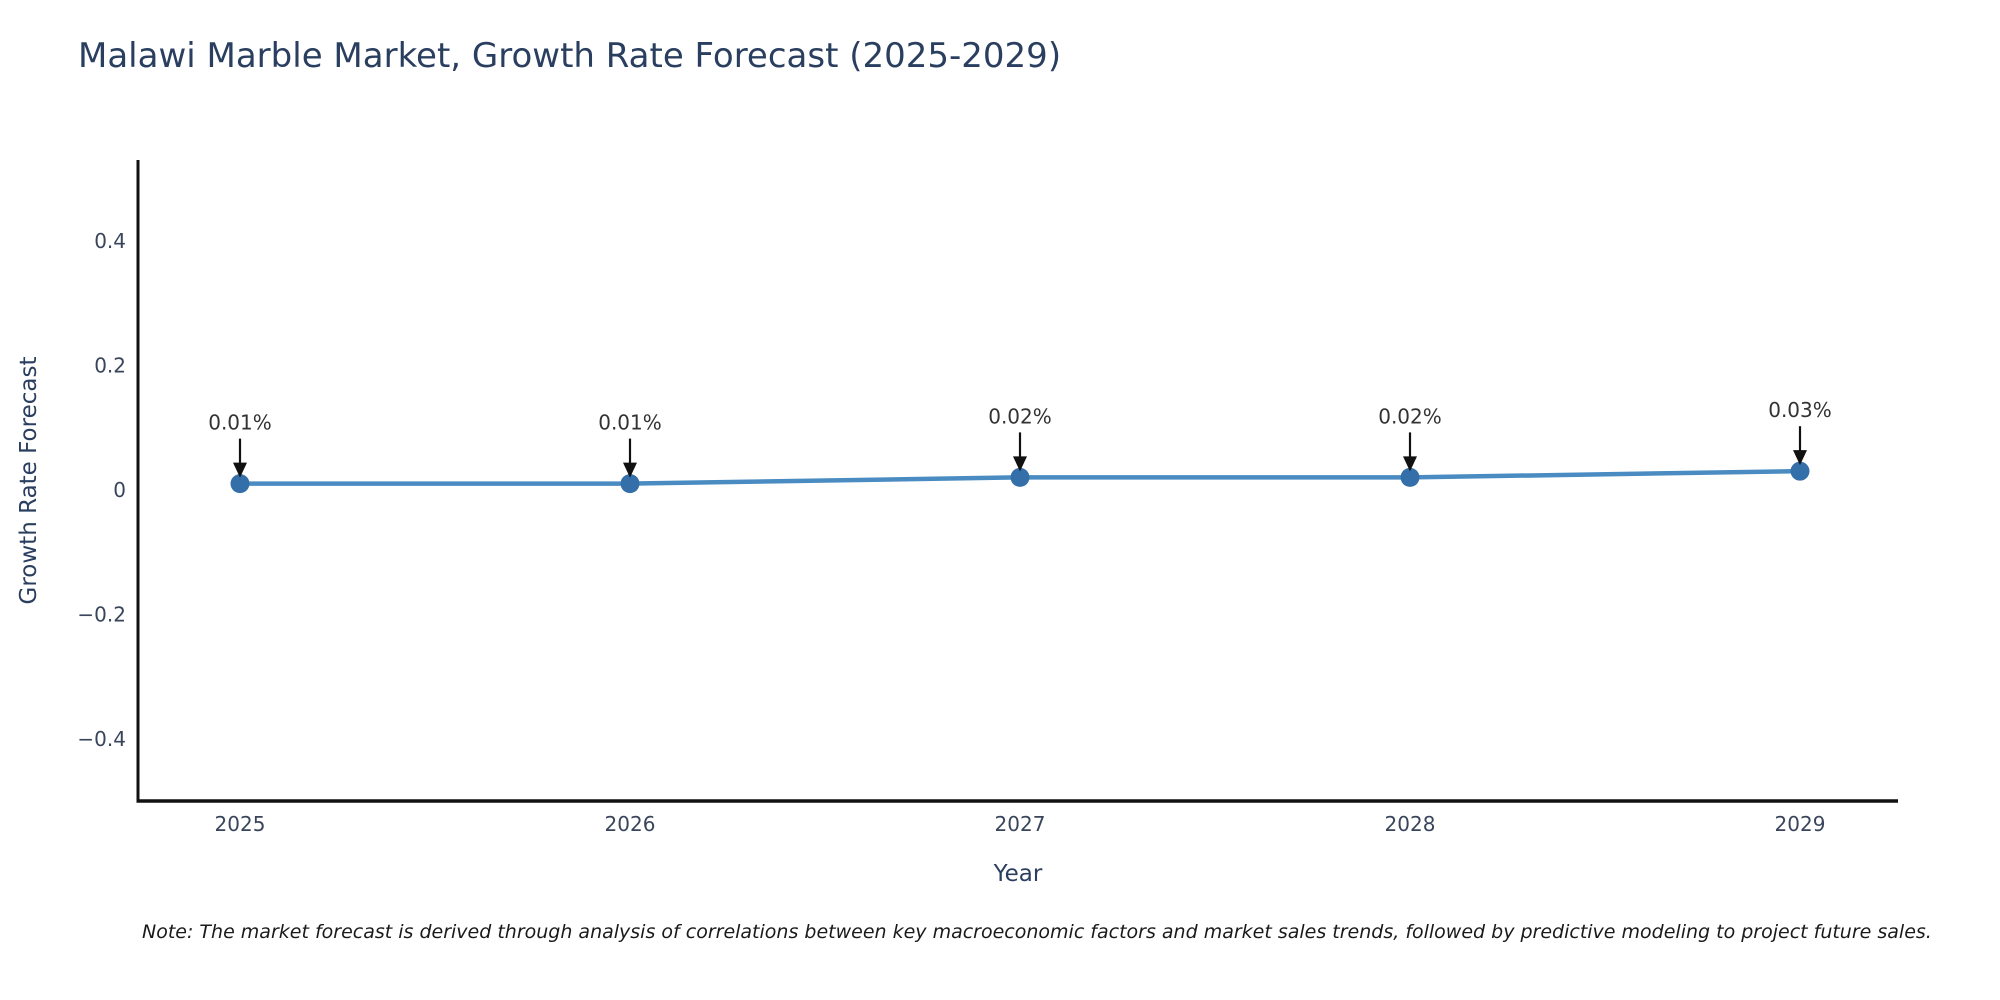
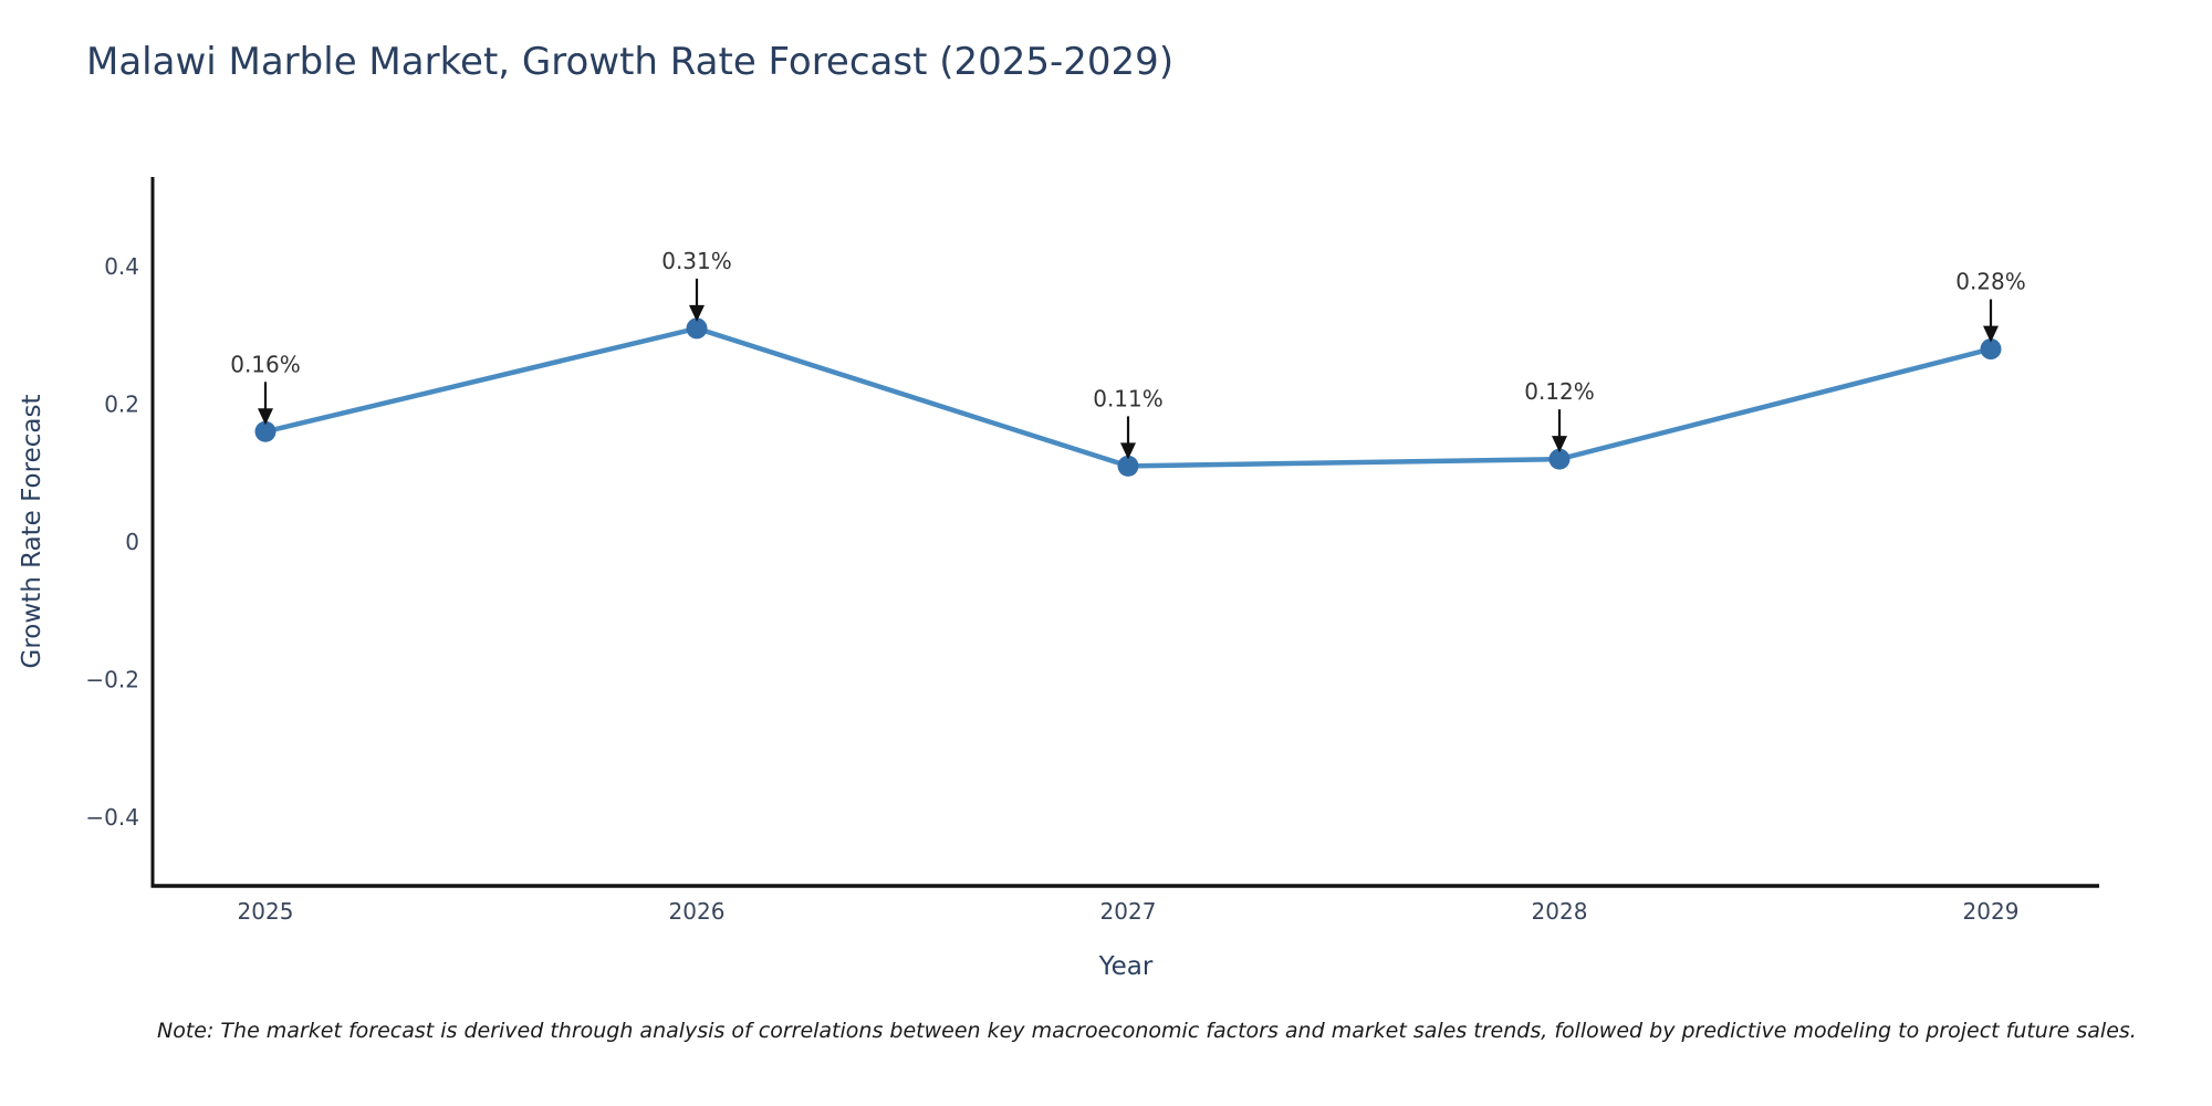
2025: 0.01% -> 0.16%
2026: 0.01% -> 0.31%
2027: 0.02% -> 0.11%
2028: 0.02% -> 0.12%
2029: 0.03% -> 0.28%
